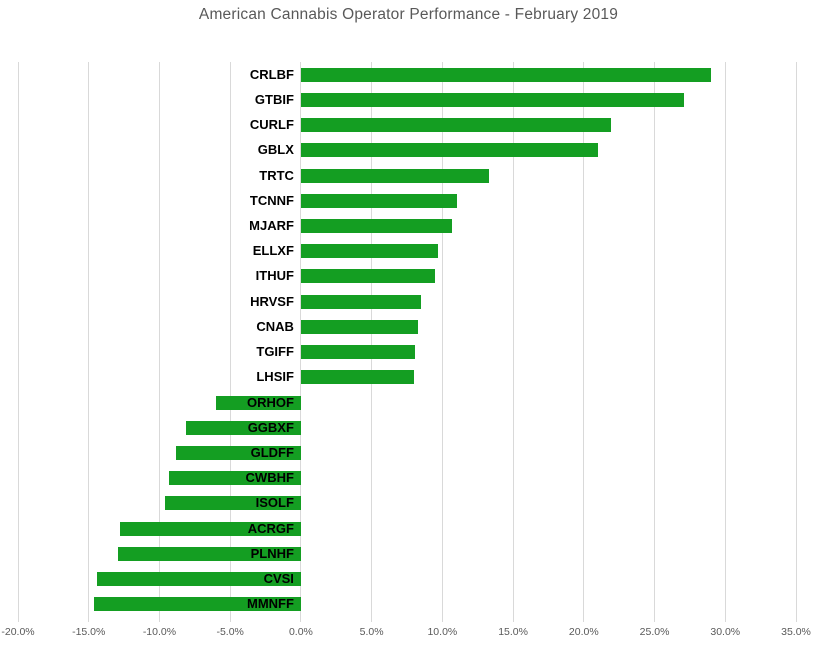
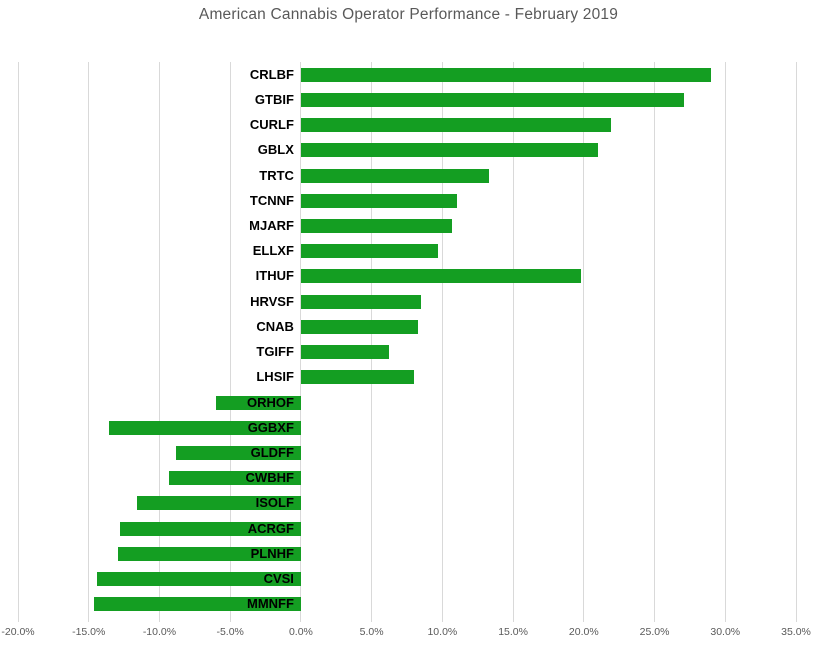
ITHUF: 9.5% -> 19.8%
TGIFF: 8.1% -> 6.2%
GGBXF: -8.1% -> -13.6%
ISOLF: -9.6% -> -11.6%
